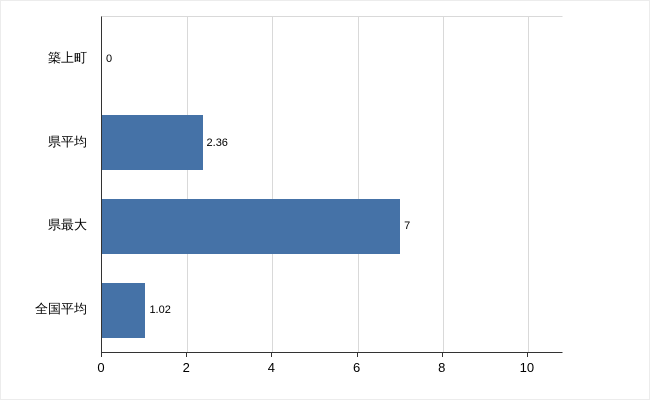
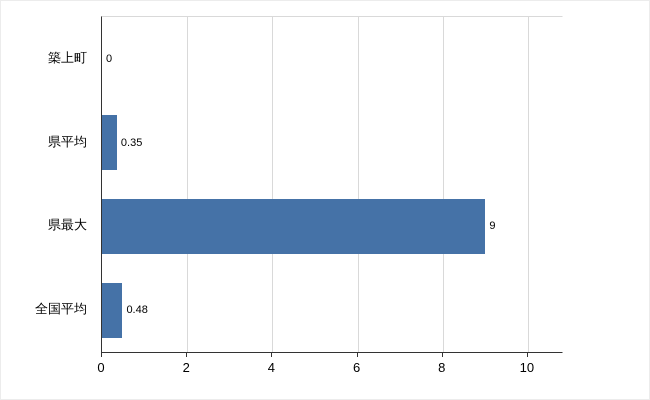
県平均: 2.36 -> 0.35
県最大: 7 -> 9
全国平均: 1.02 -> 0.48
